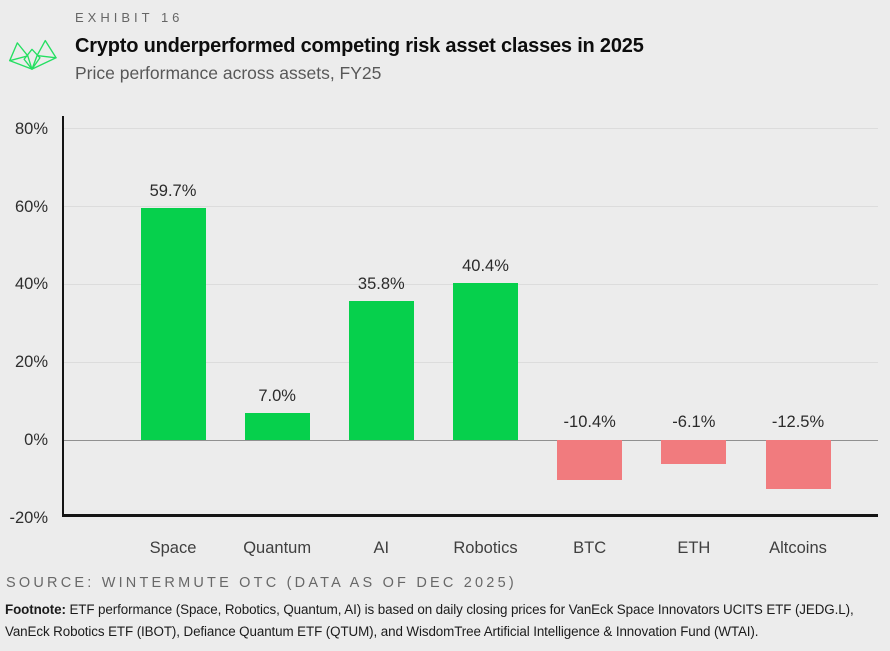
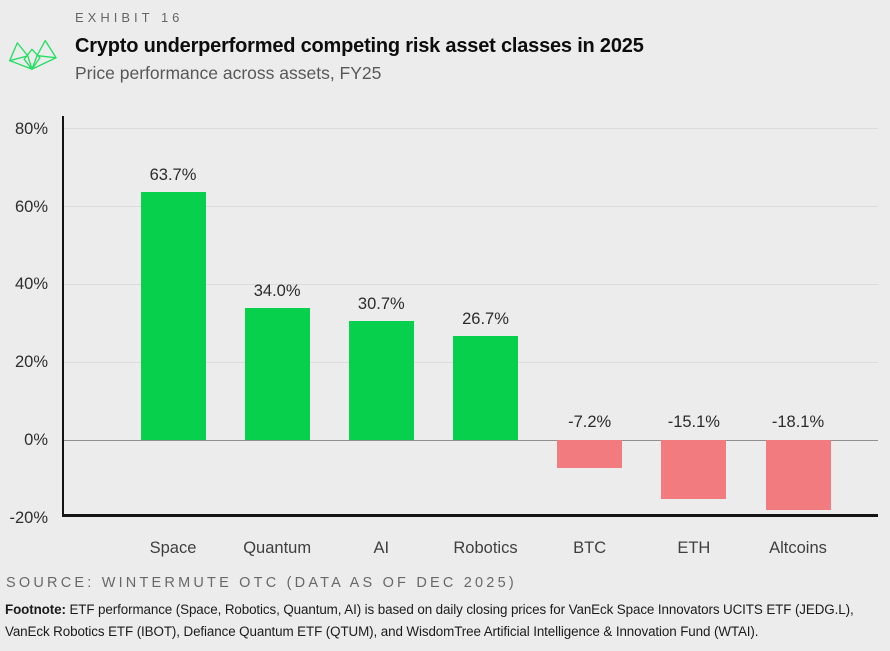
Space: 59.7% -> 63.7%
Quantum: 7.0% -> 34.0%
AI: 35.8% -> 30.7%
Robotics: 40.4% -> 26.7%
BTC: -10.4% -> -7.2%
ETH: -6.1% -> -15.1%
Altcoins: -12.5% -> -18.1%
